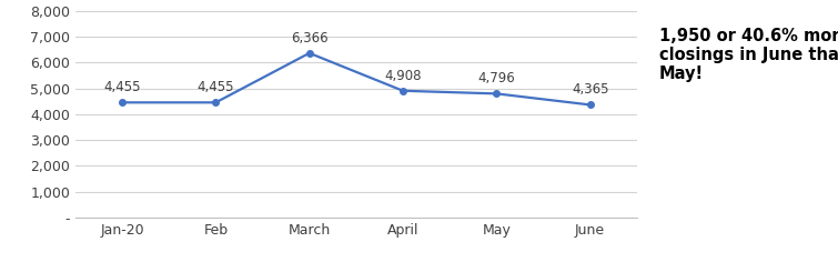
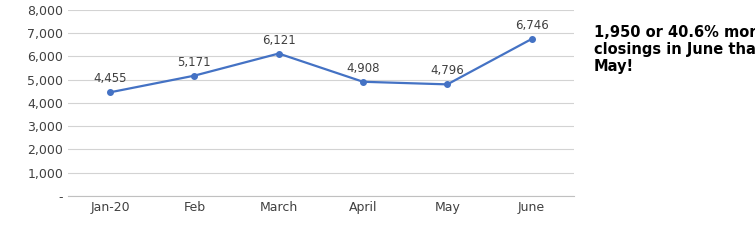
Feb: 4,455 -> 5,171
March: 6,366 -> 6,121
June: 4,365 -> 6,746
